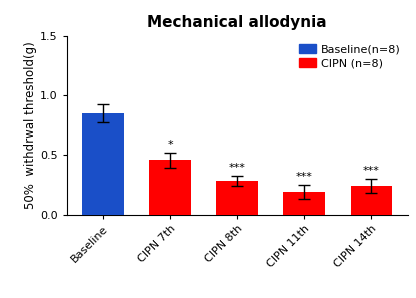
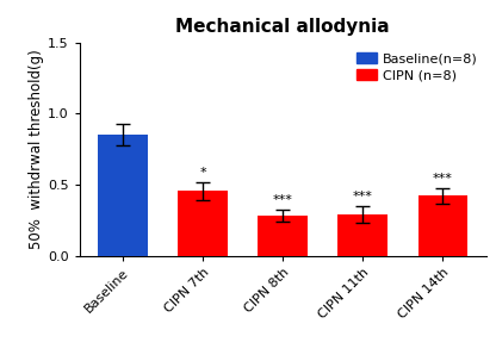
CIPN 11th: 0.19 -> 0.29
CIPN 14th: 0.24 -> 0.42
